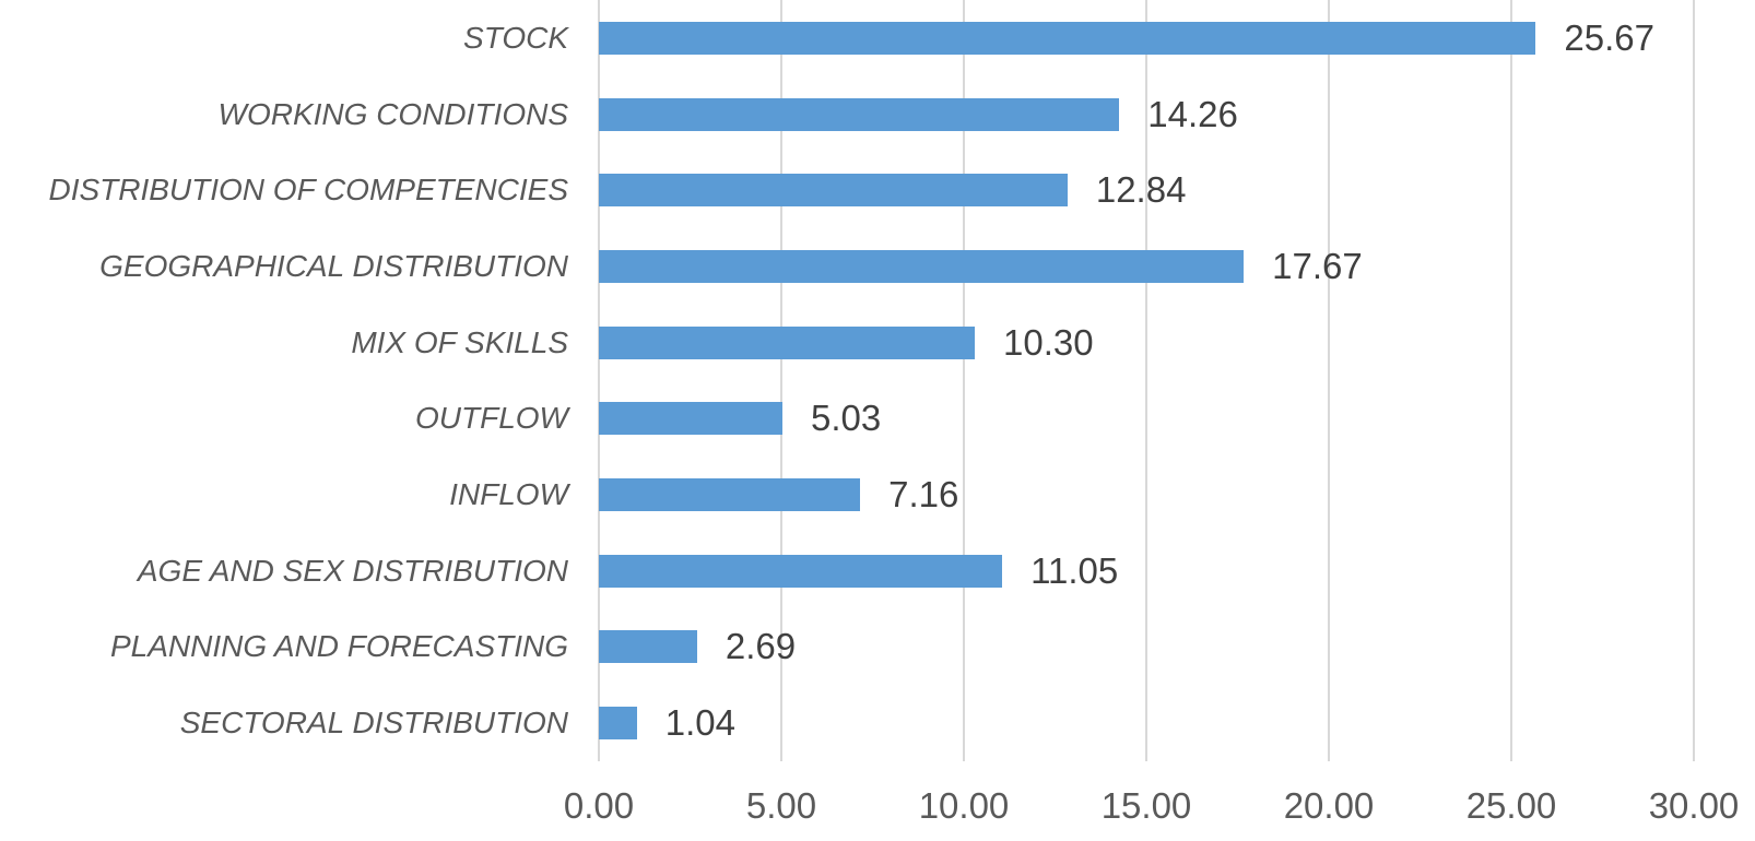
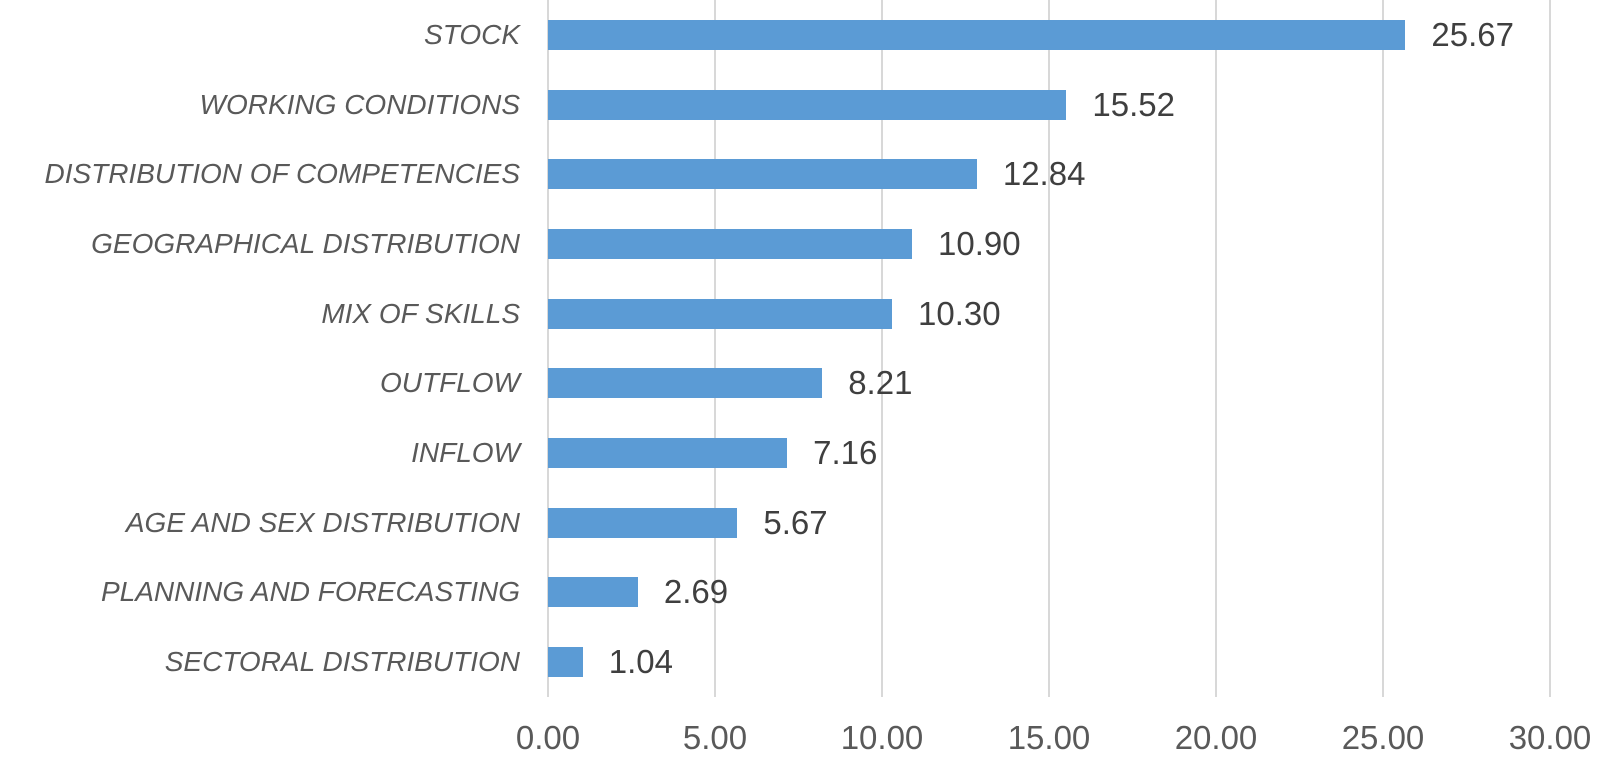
WORKING CONDITIONS: 14.26 -> 15.52
GEOGRAPHICAL DISTRIBUTION: 17.67 -> 10.90
OUTFLOW: 5.03 -> 8.21
AGE AND SEX DISTRIBUTION: 11.05 -> 5.67
